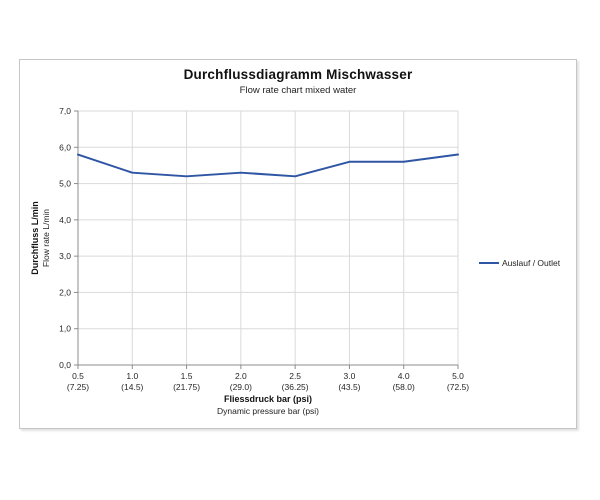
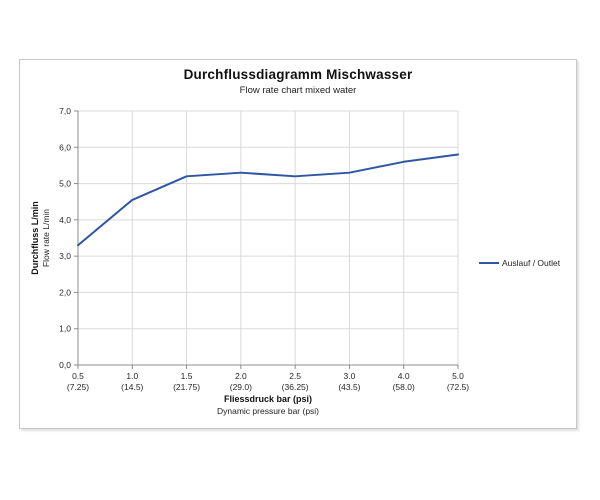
0.5: 5,8 -> 3,3
1.0: 5,3 -> 4,5
3.0: 5,6 -> 5,3
